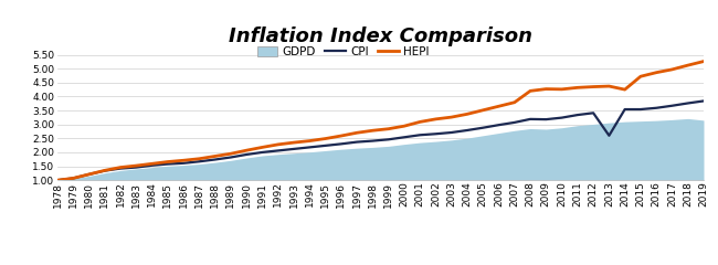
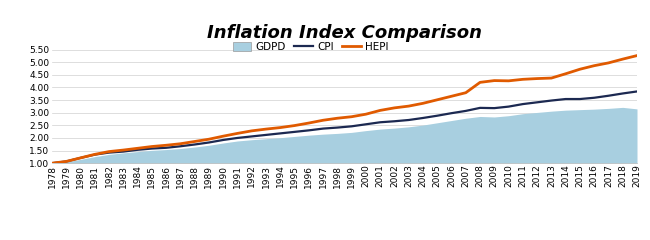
CPI/2013: 2.60 -> 3.48
HEPI/2014: 4.25 -> 4.54
